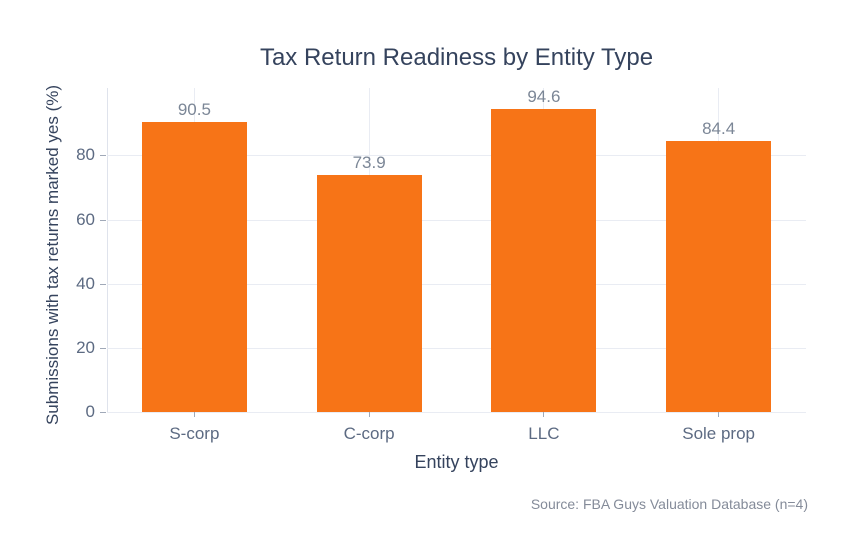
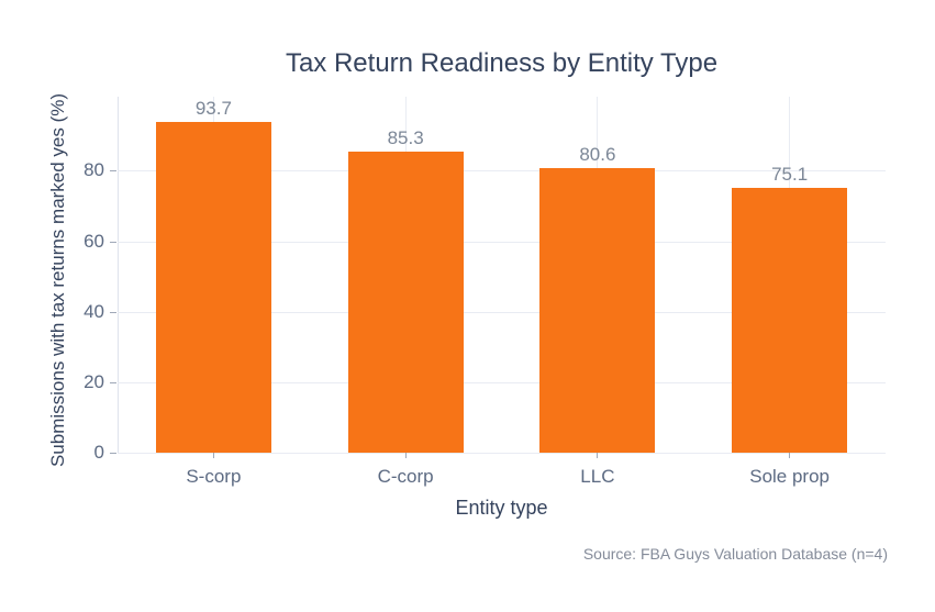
S-corp: 90.5 -> 93.7
C-corp: 73.9 -> 85.3
LLC: 94.6 -> 80.6
Sole prop: 84.4 -> 75.1
